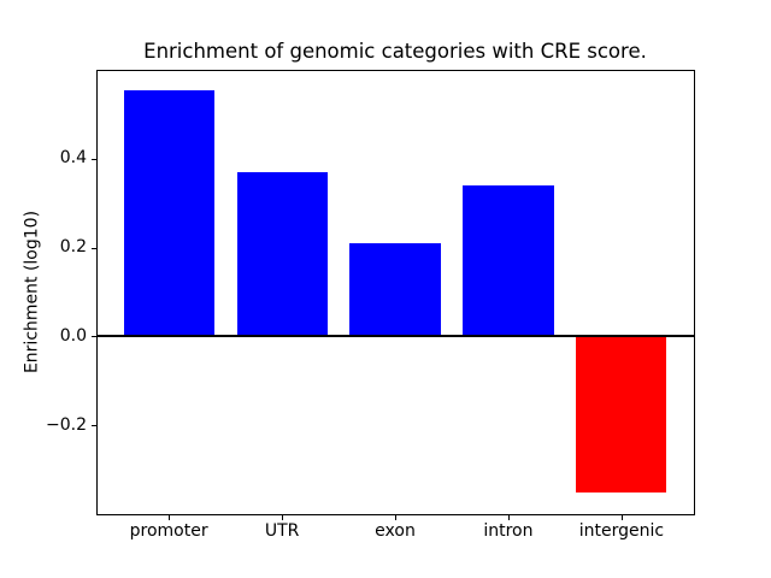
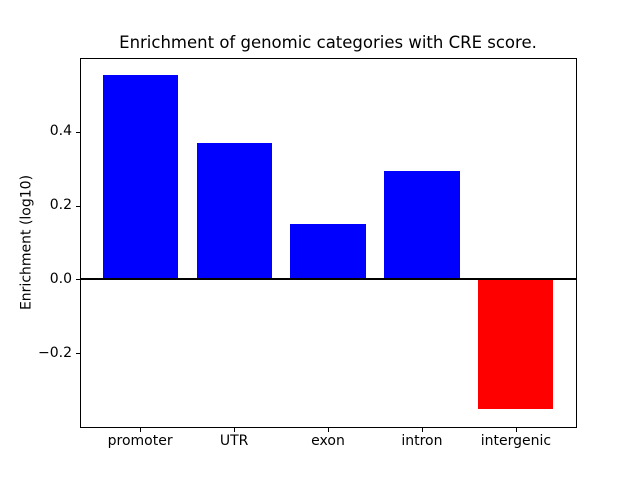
exon: 0.21 -> 0.15
intron: 0.34 -> 0.29
